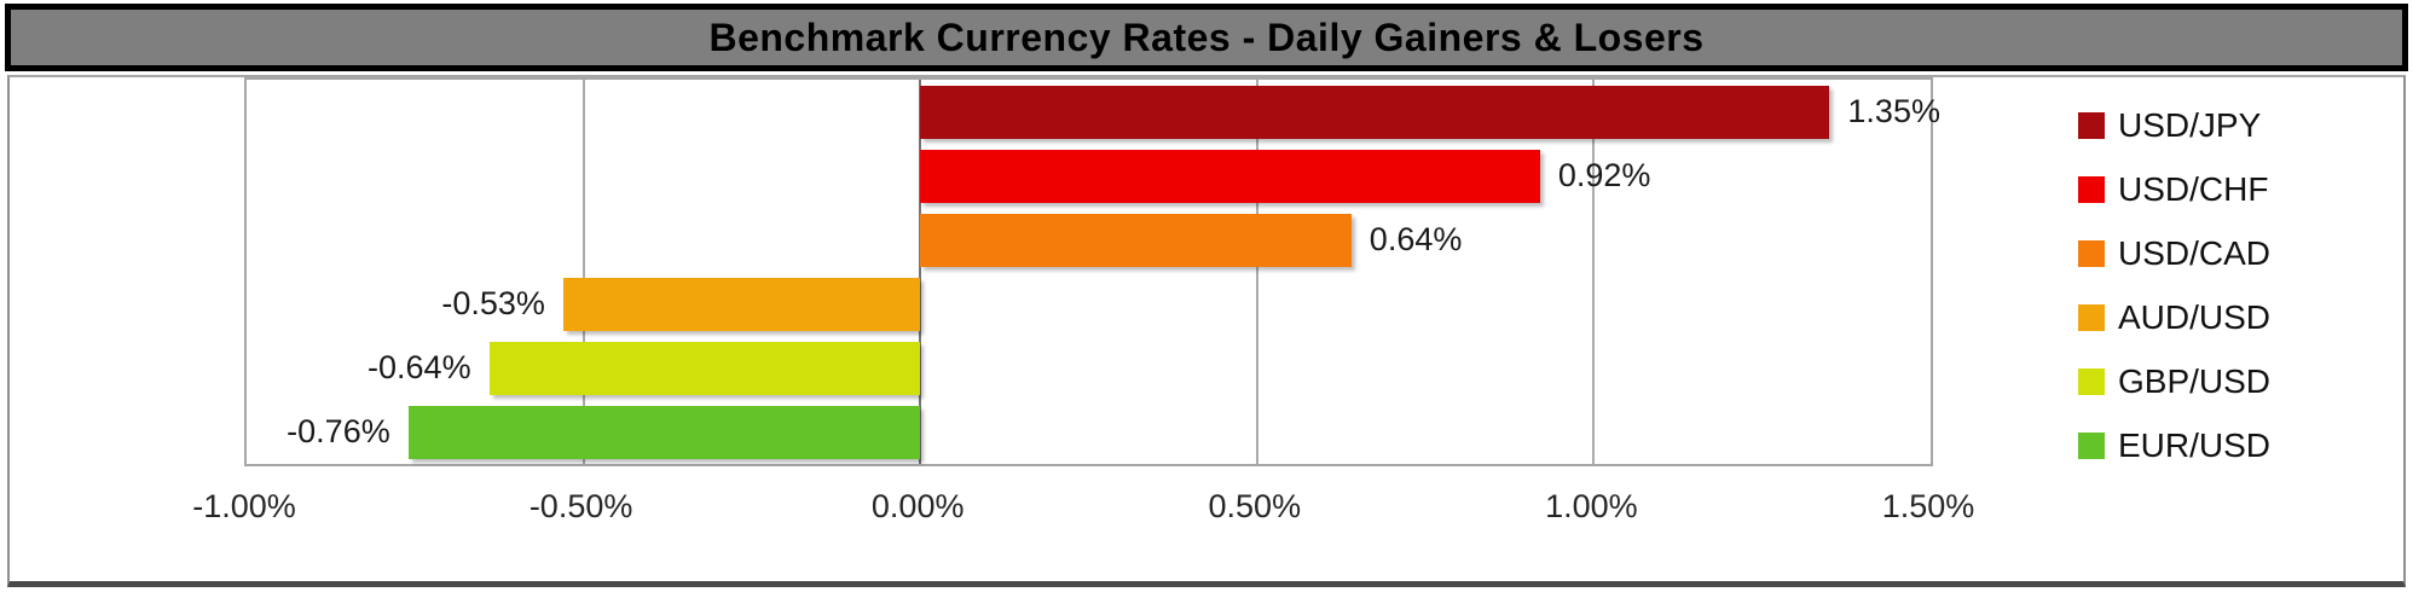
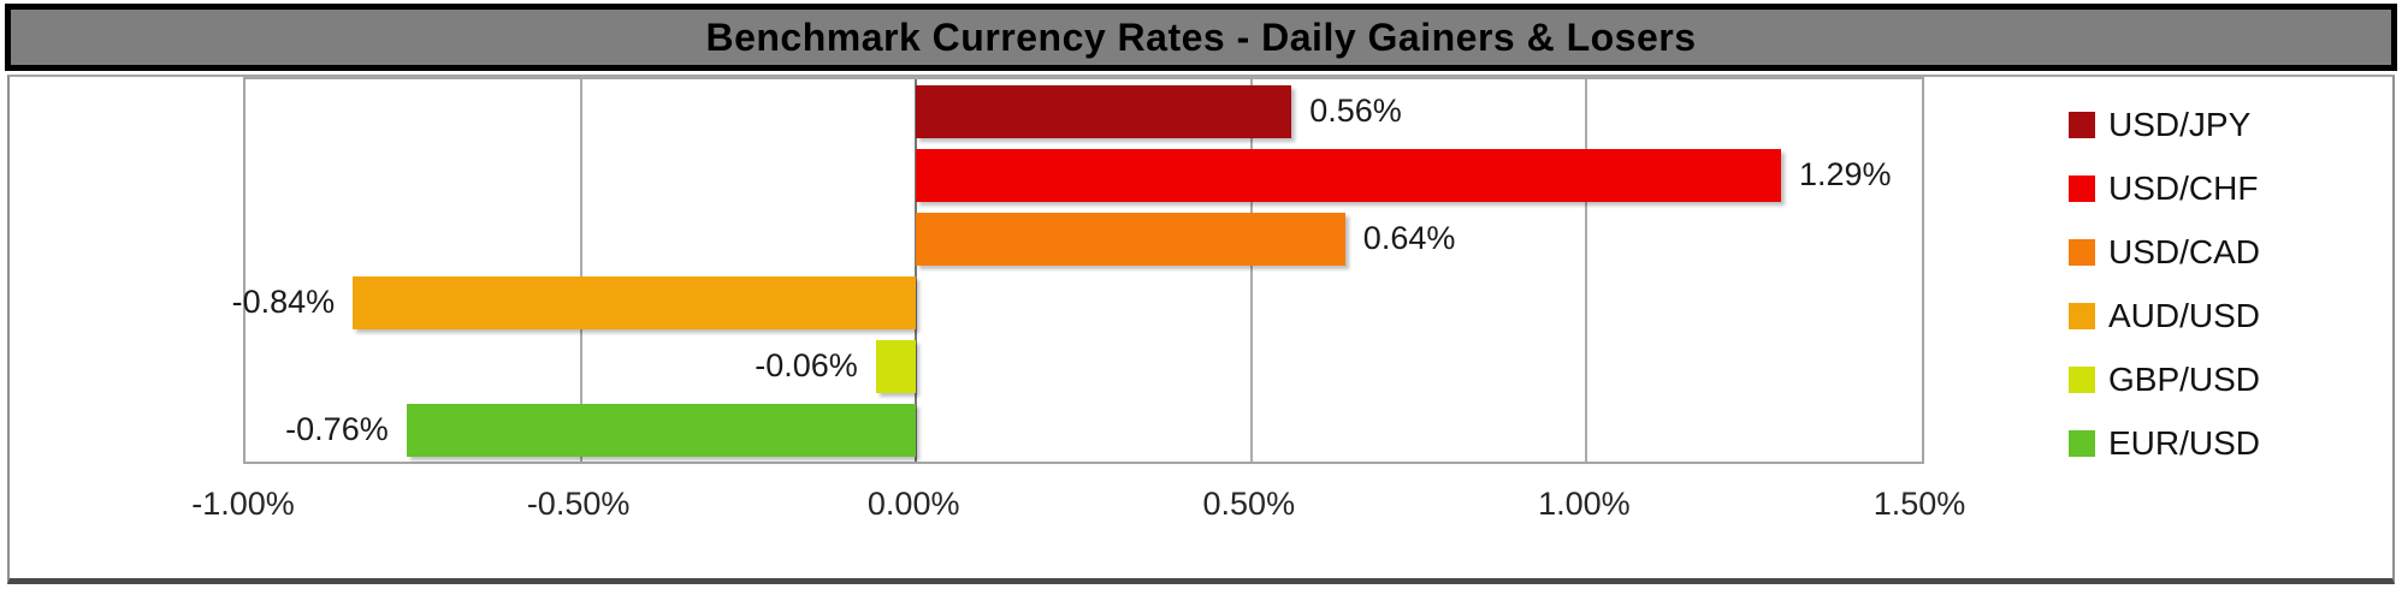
USD/JPY: 1.35% -> 0.56%
USD/CHF: 0.92% -> 1.29%
AUD/USD: -0.53% -> -0.84%
GBP/USD: -0.64% -> -0.06%
